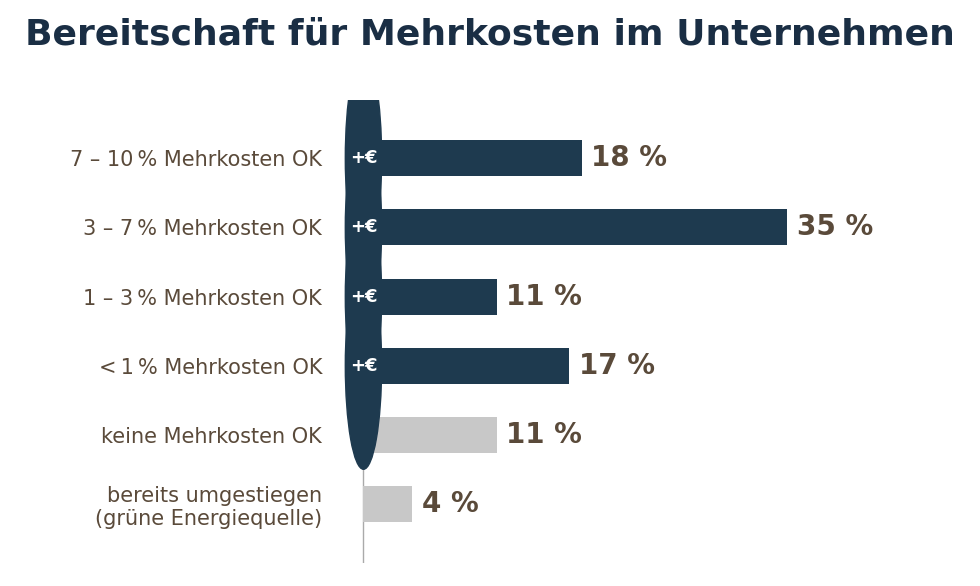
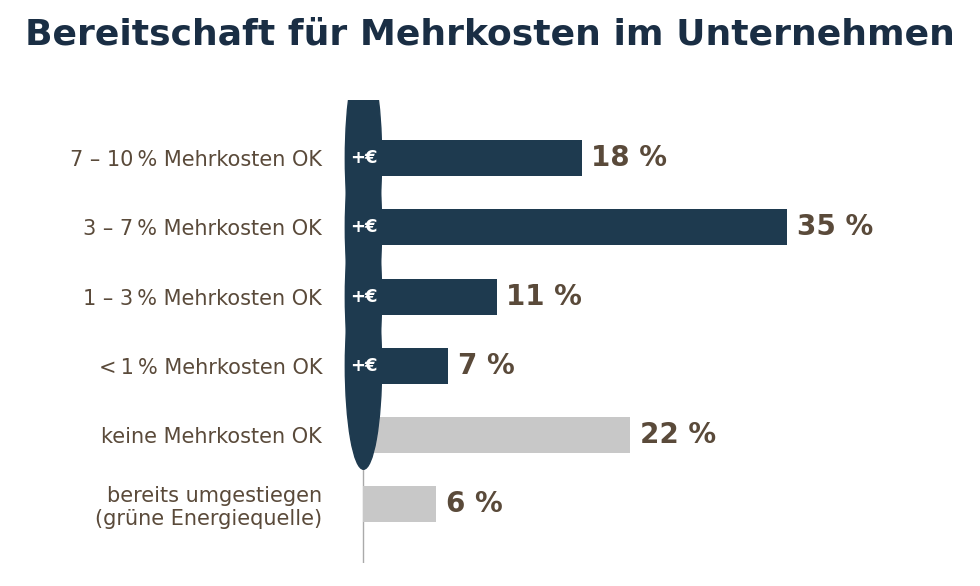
< 1 % Mehrkosten OK: 17 -> 7
keine Mehrkosten OK: 11 -> 22
bereits umgestiegen (grüne Energiequelle): 4 -> 6
